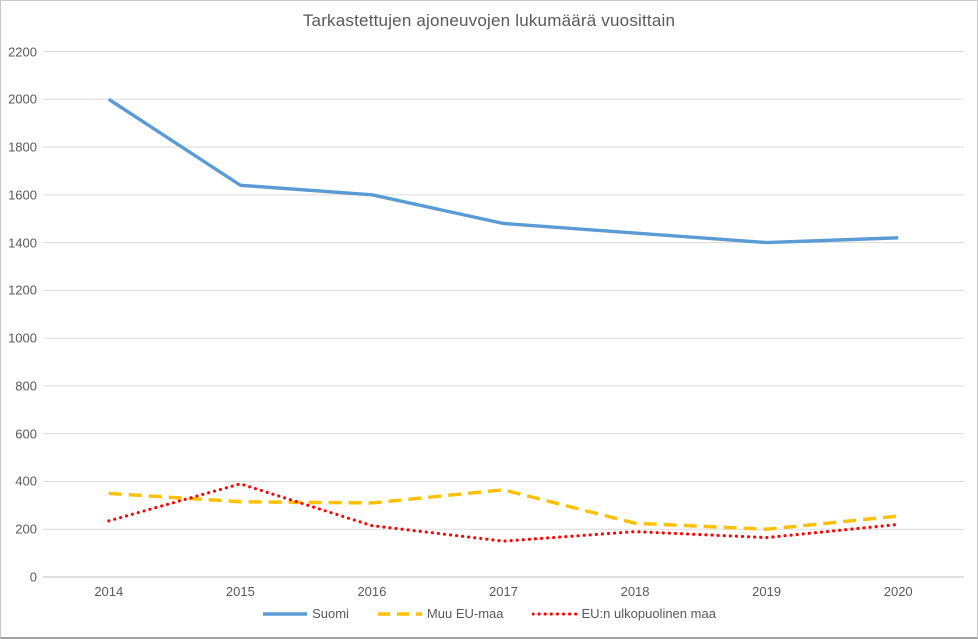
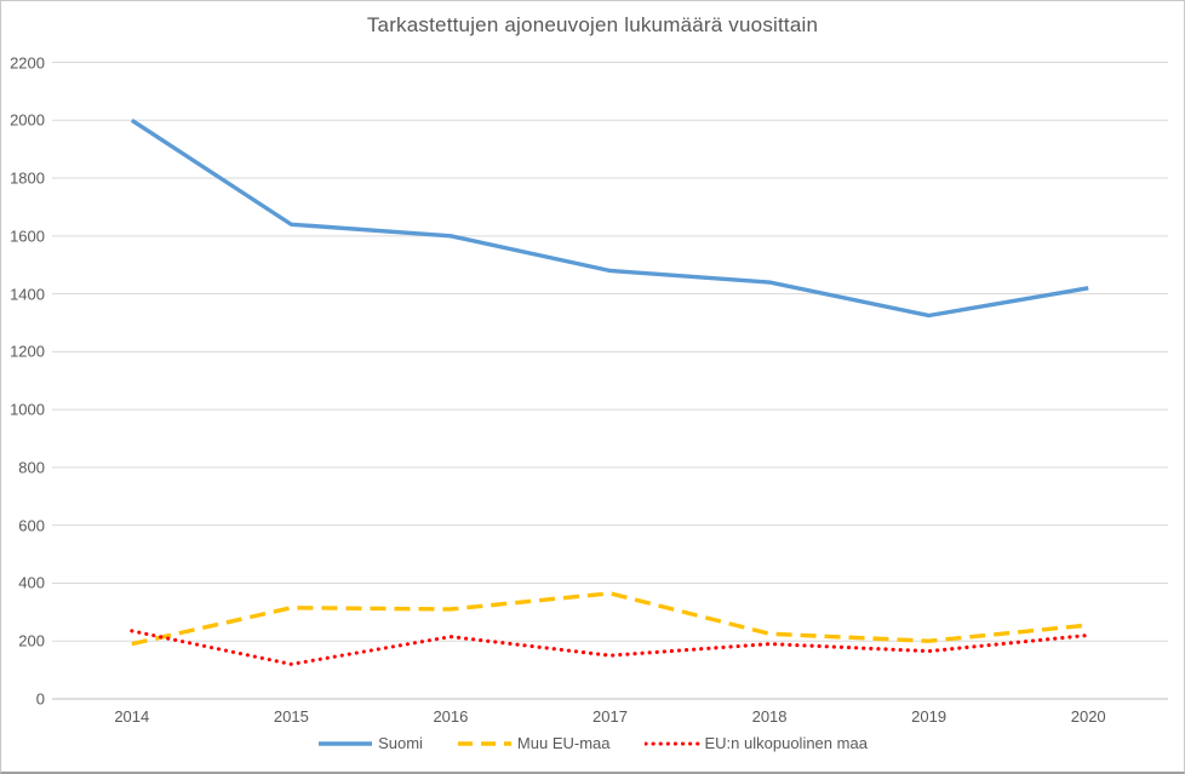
Muu EU-maa/2014: 350 -> 190
EU:n ulkopuolinen maa/2015: 390 -> 120
Suomi/2019: 1400 -> 1320
